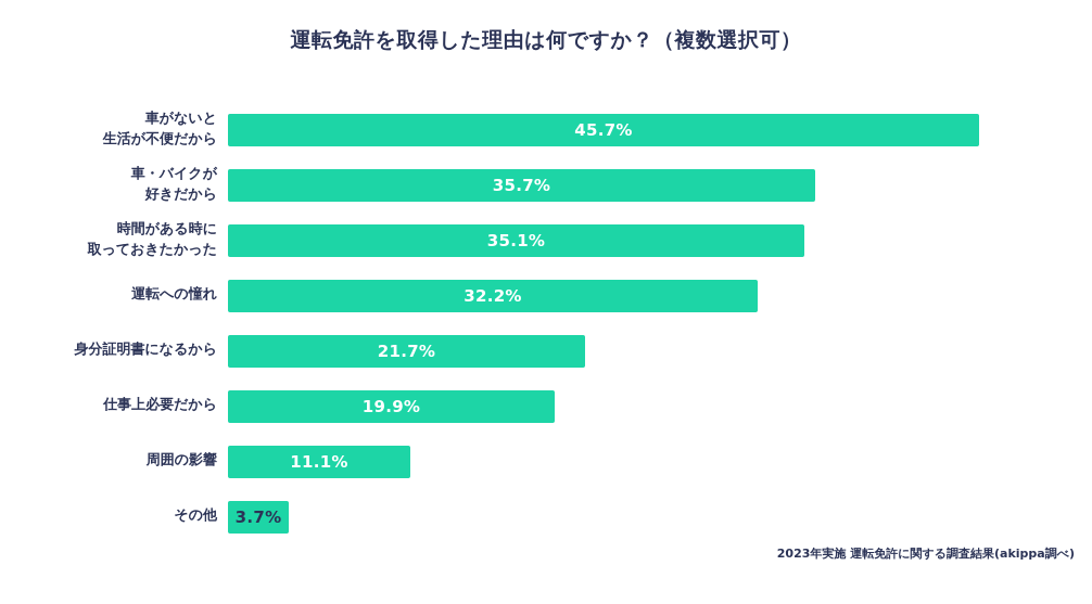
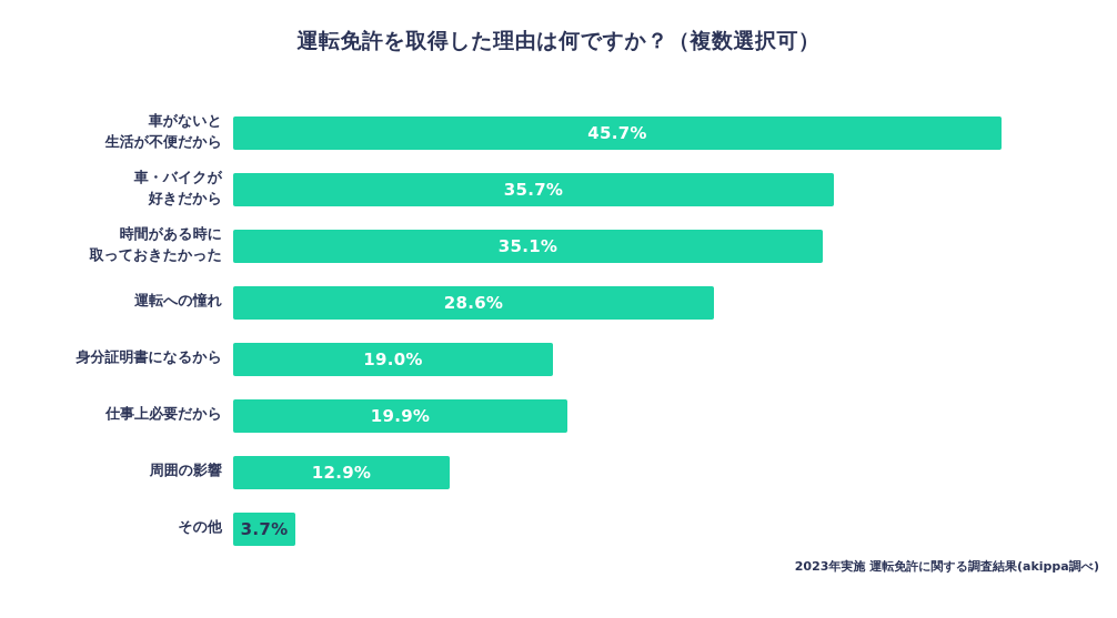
運転への憧れ: 32.2% -> 28.6%
身分証明書になるから: 21.7% -> 19.0%
周囲の影響: 11.1% -> 12.9%
